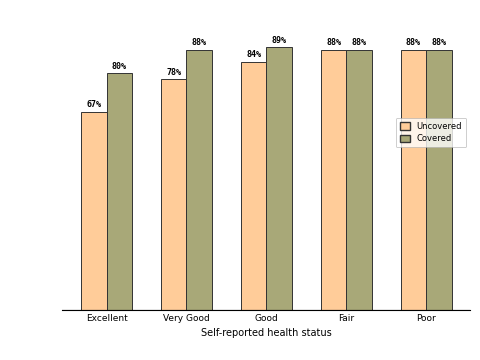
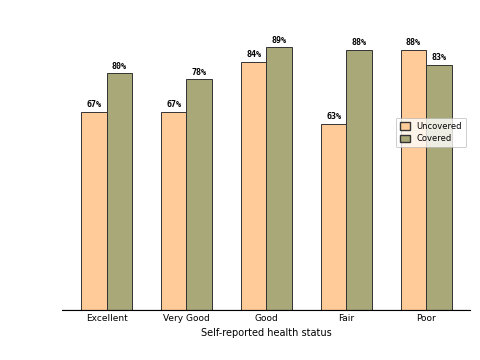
Uncovered/Very Good: 78% -> 67%
Covered/Very Good: 88% -> 78%
Uncovered/Fair: 88% -> 63%
Covered/Poor: 88% -> 83%
